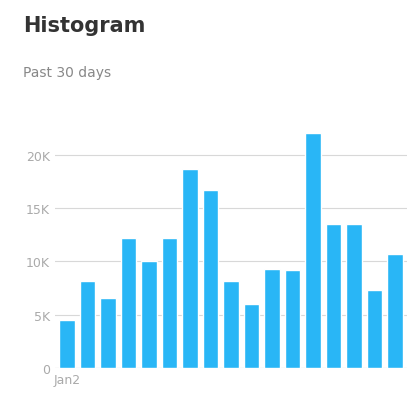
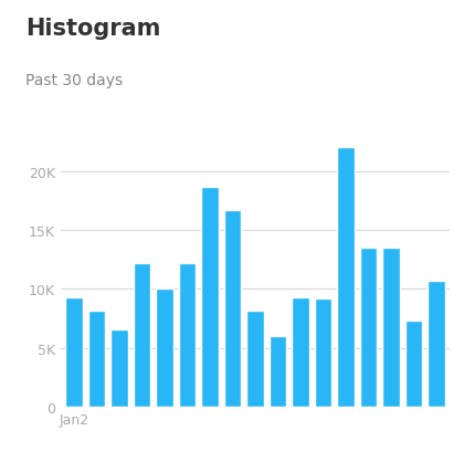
Jan2: 4.5K -> 9.3K
